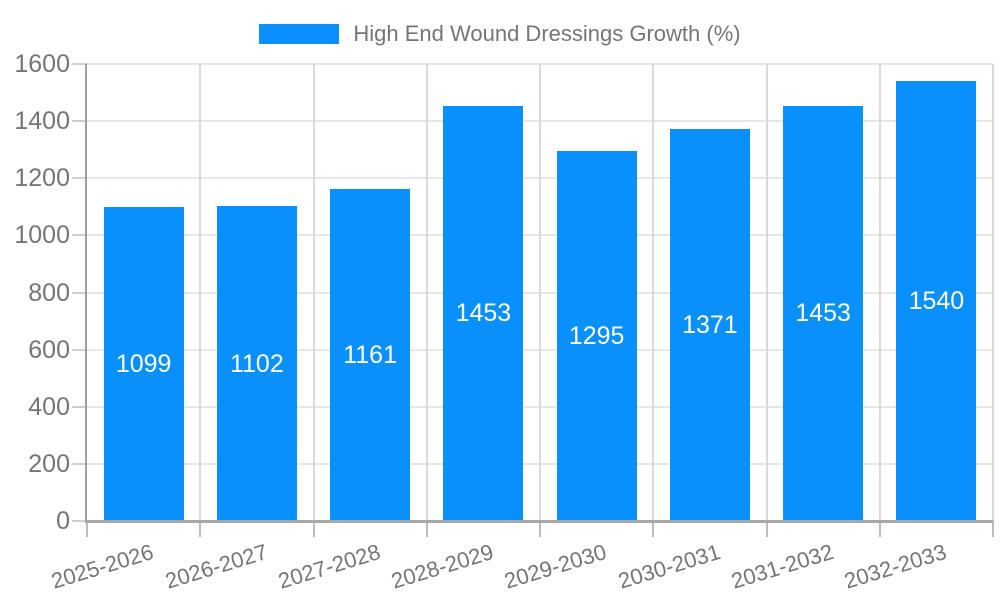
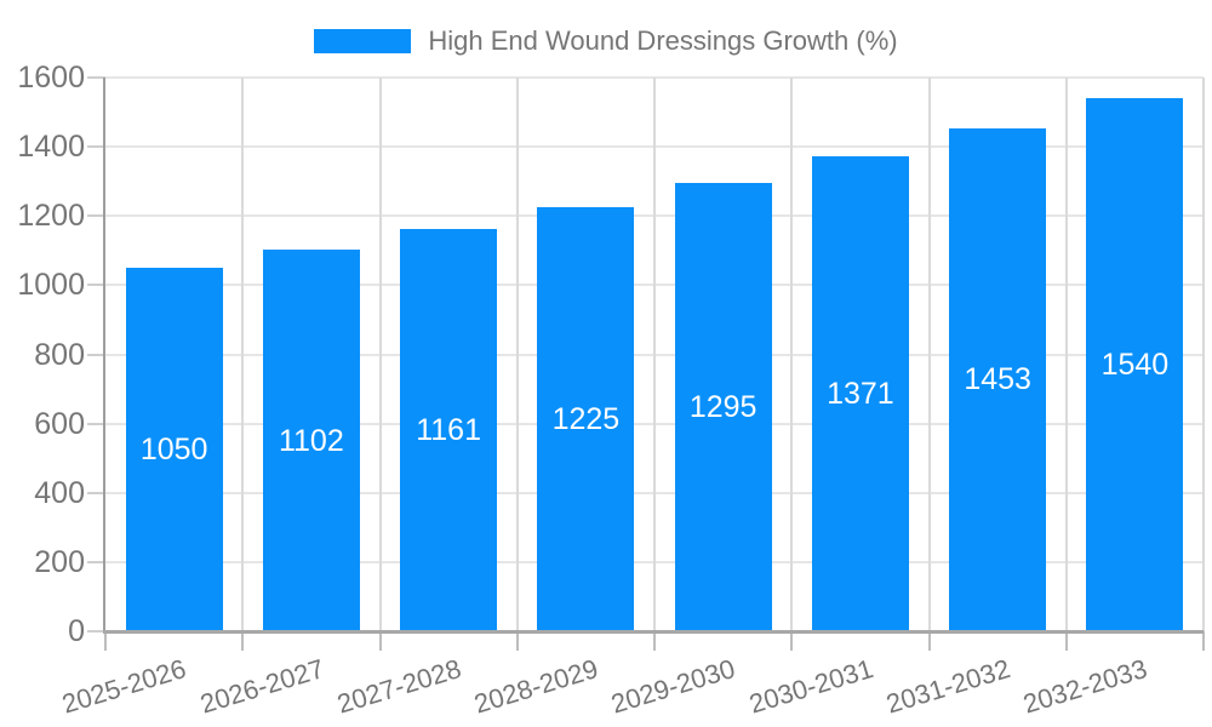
2025-2026: 1099 -> 1050
2028-2029: 1453 -> 1225
